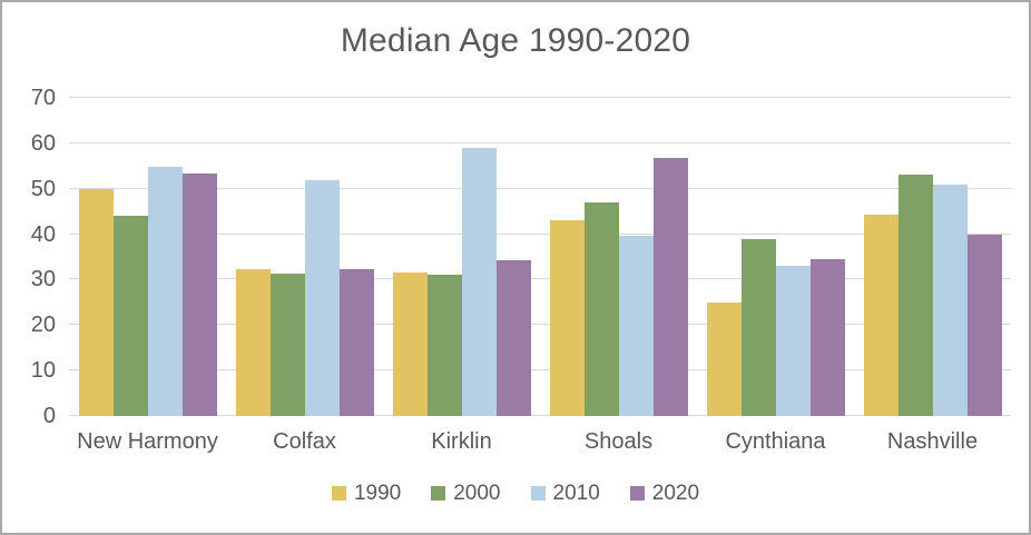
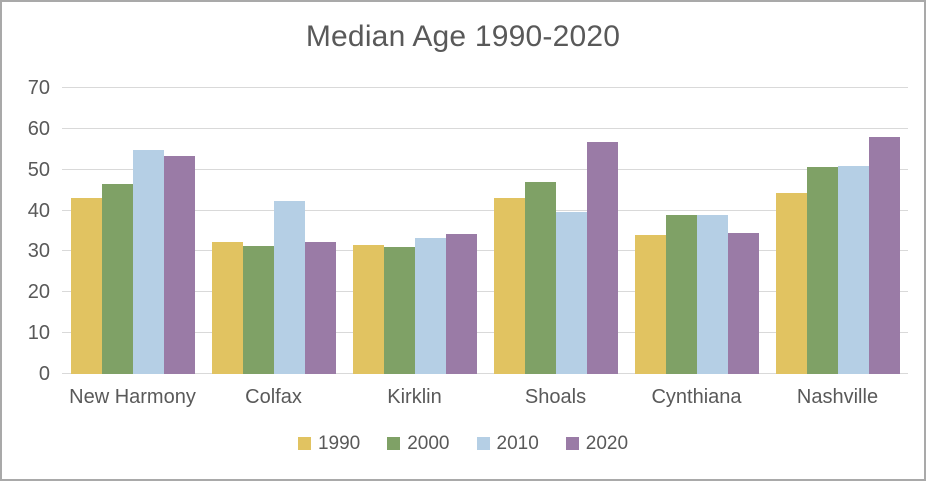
1990/New Harmony: 50 -> 43
2000/New Harmony: 44 -> 46
2010/Colfax: 52 -> 42
2010/Kirklin: 59 -> 33
1990/Cynthiana: 25 -> 34
2010/Cynthiana: 33 -> 39
2000/Nashville: 53 -> 51
2020/Nashville: 40 -> 58
